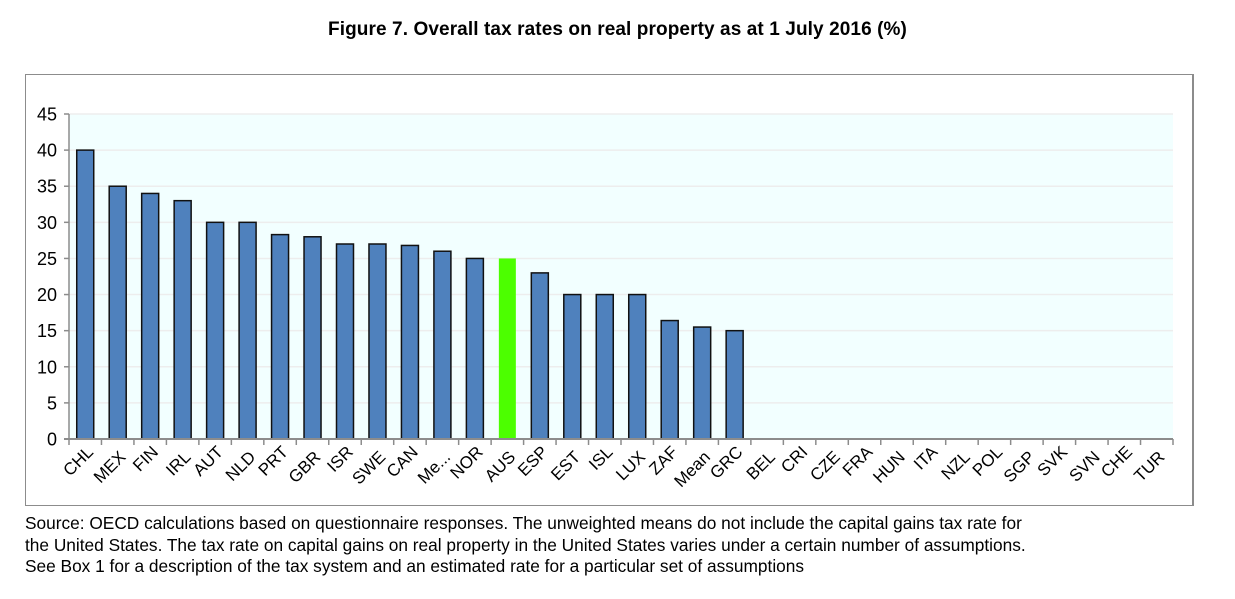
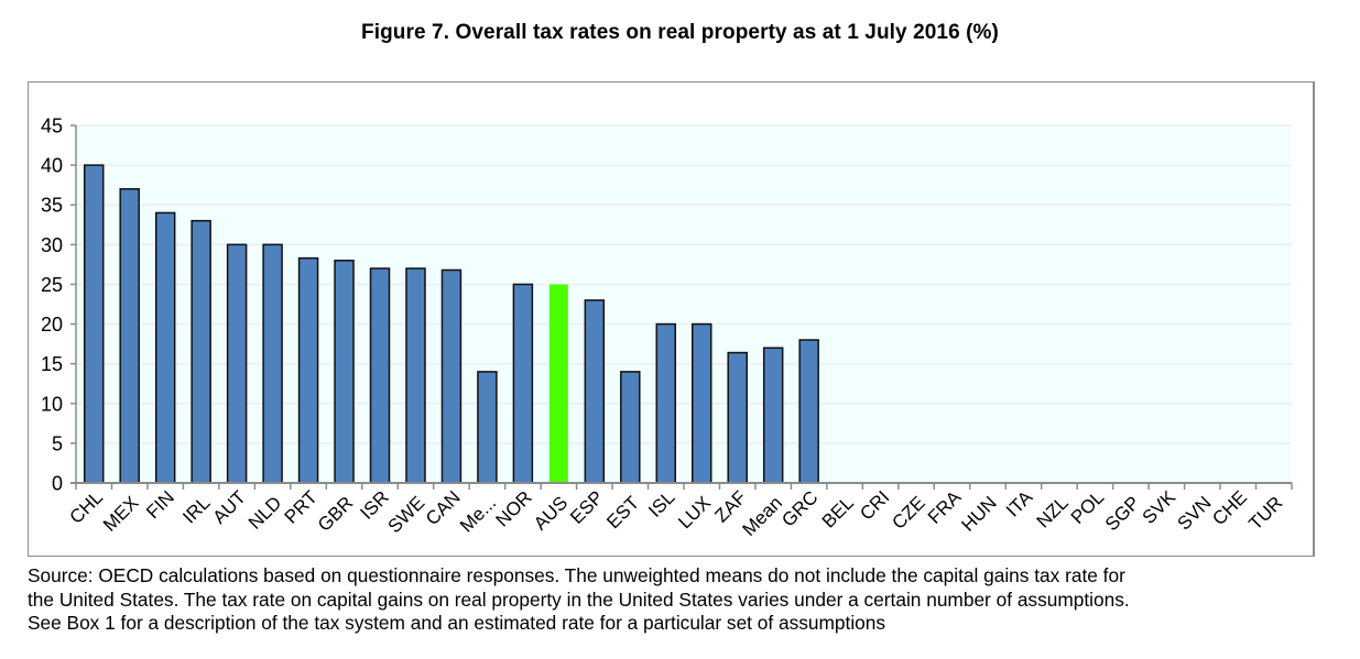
MEX: 35 -> 37
Me...: 26 -> 14
EST: 20 -> 14
Mean: 16 -> 17
GRC: 15 -> 18
